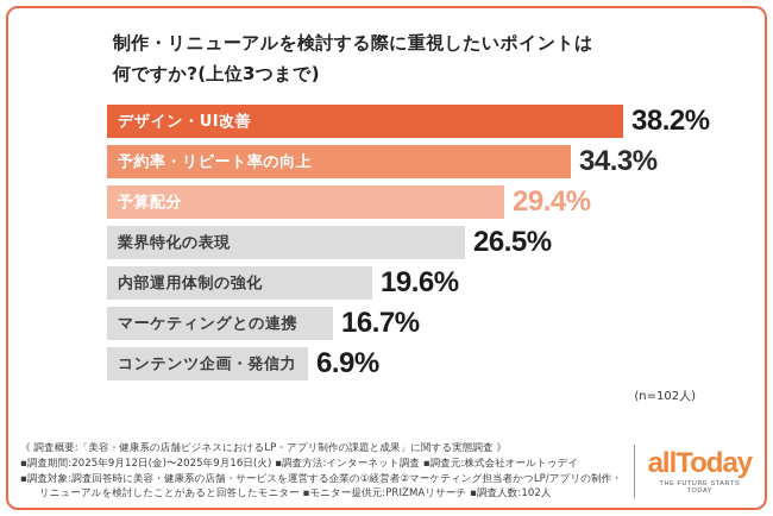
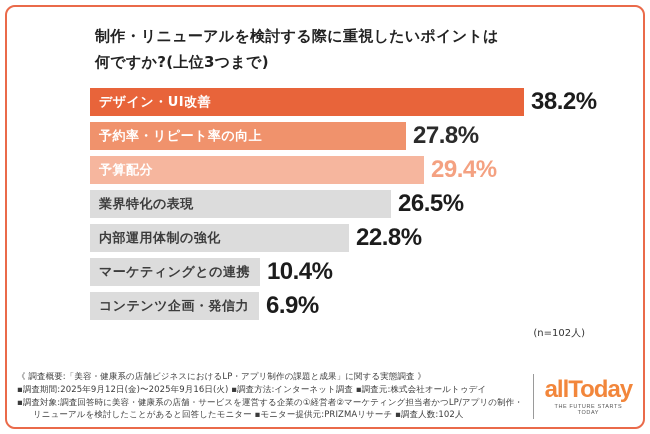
予約率・リピート率の向上: 34.3% -> 27.8%
内部運用体制の強化: 19.6% -> 22.8%
マーケティングとの連携: 16.7% -> 10.4%
